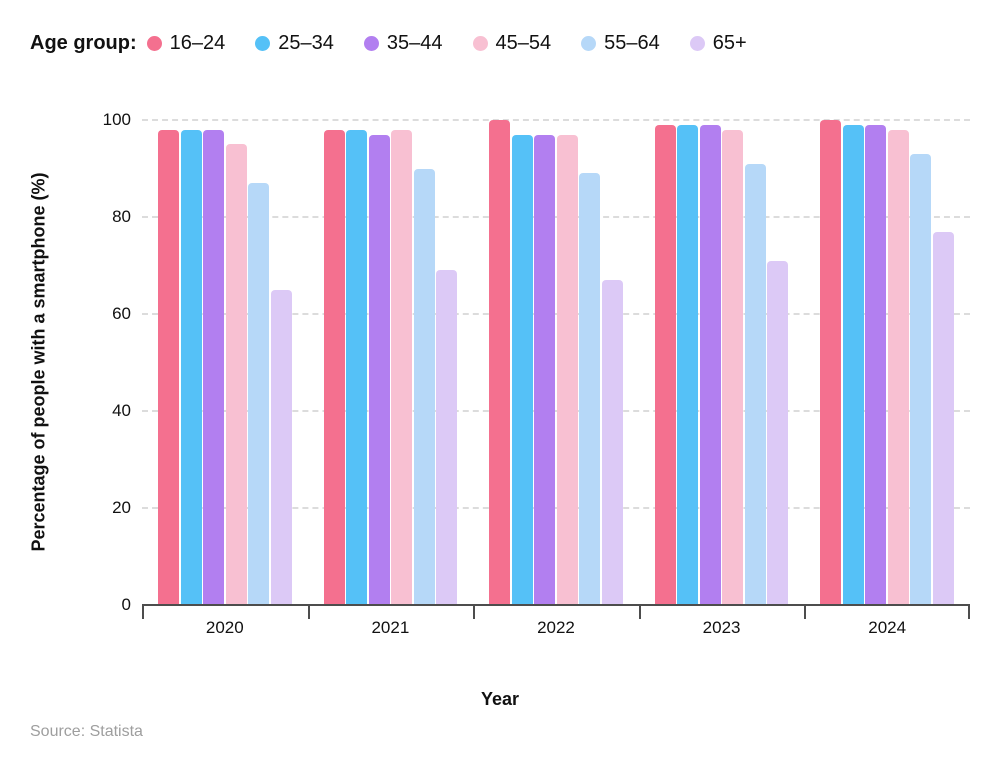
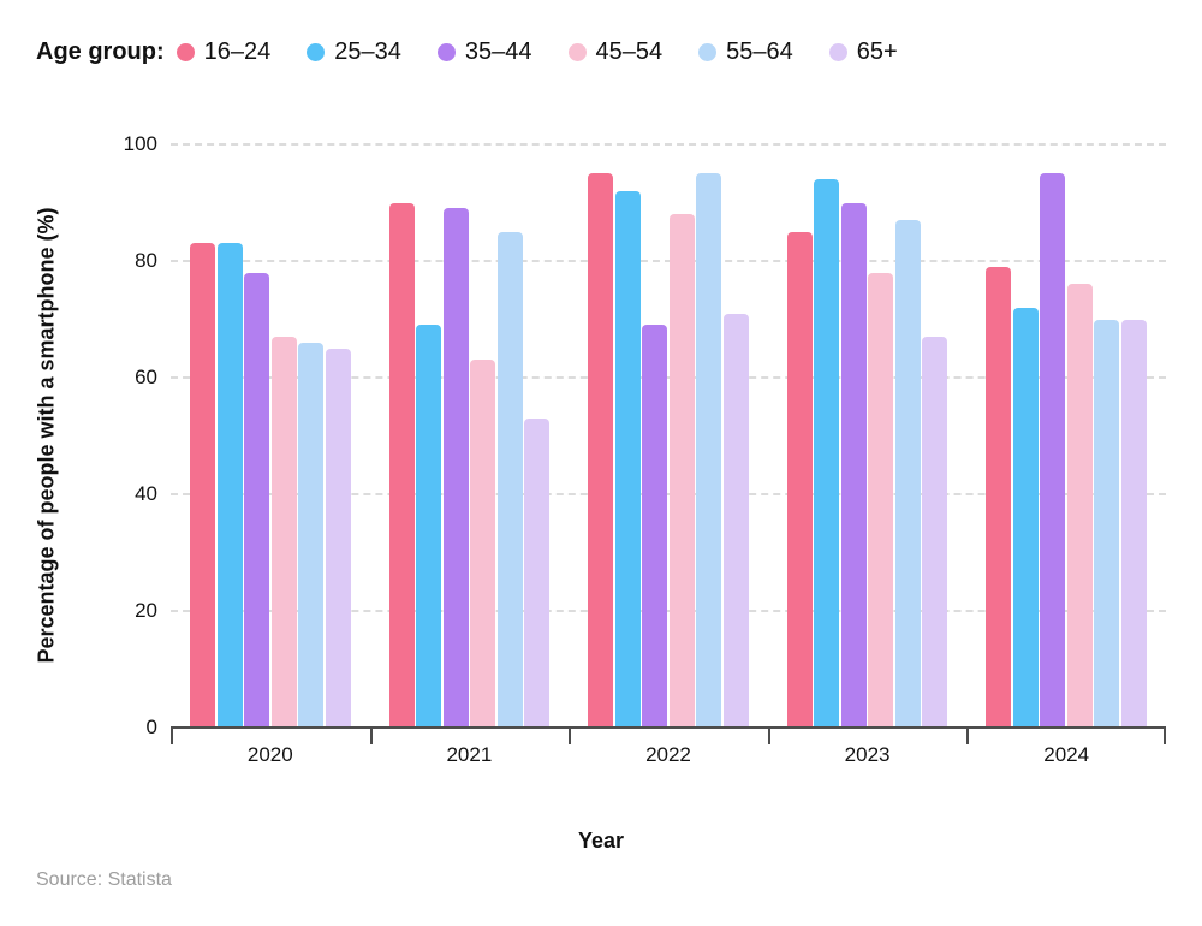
16–24/2020: 98 -> 83
25–34/2020: 98 -> 83
35–44/2020: 98 -> 78
45–54/2020: 95 -> 67
55–64/2020: 87 -> 66
16–24/2021: 98 -> 90
25–34/2021: 98 -> 69
35–44/2021: 97 -> 89
45–54/2021: 98 -> 63
55–64/2021: 90 -> 85
65+/2021: 69 -> 53
16–24/2022: 100 -> 95
25–34/2022: 97 -> 92
35–44/2022: 97 -> 69
45–54/2022: 97 -> 88
55–64/2022: 89 -> 95
65+/2022: 67 -> 71
16–24/2023: 99 -> 85
25–34/2023: 99 -> 94
35–44/2023: 99 -> 90
45–54/2023: 98 -> 78
55–64/2023: 91 -> 87
65+/2023: 71 -> 67
16–24/2024: 100 -> 79
25–34/2024: 99 -> 72
35–44/2024: 99 -> 95
45–54/2024: 98 -> 76
55–64/2024: 93 -> 70
65+/2024: 77 -> 70
